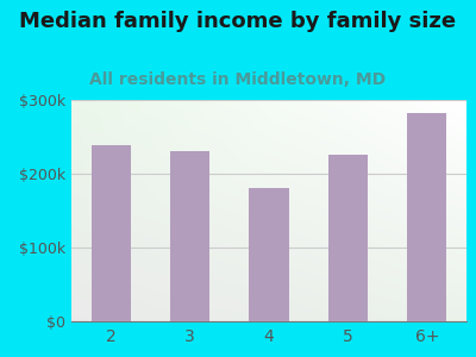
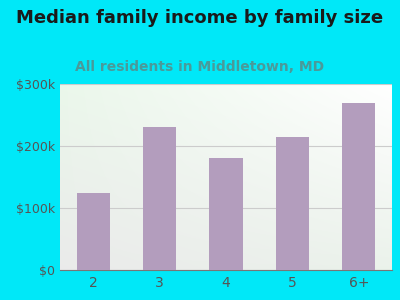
2: $238k -> $125k
5: $226k -> $215k
6+: $282k -> $270k
